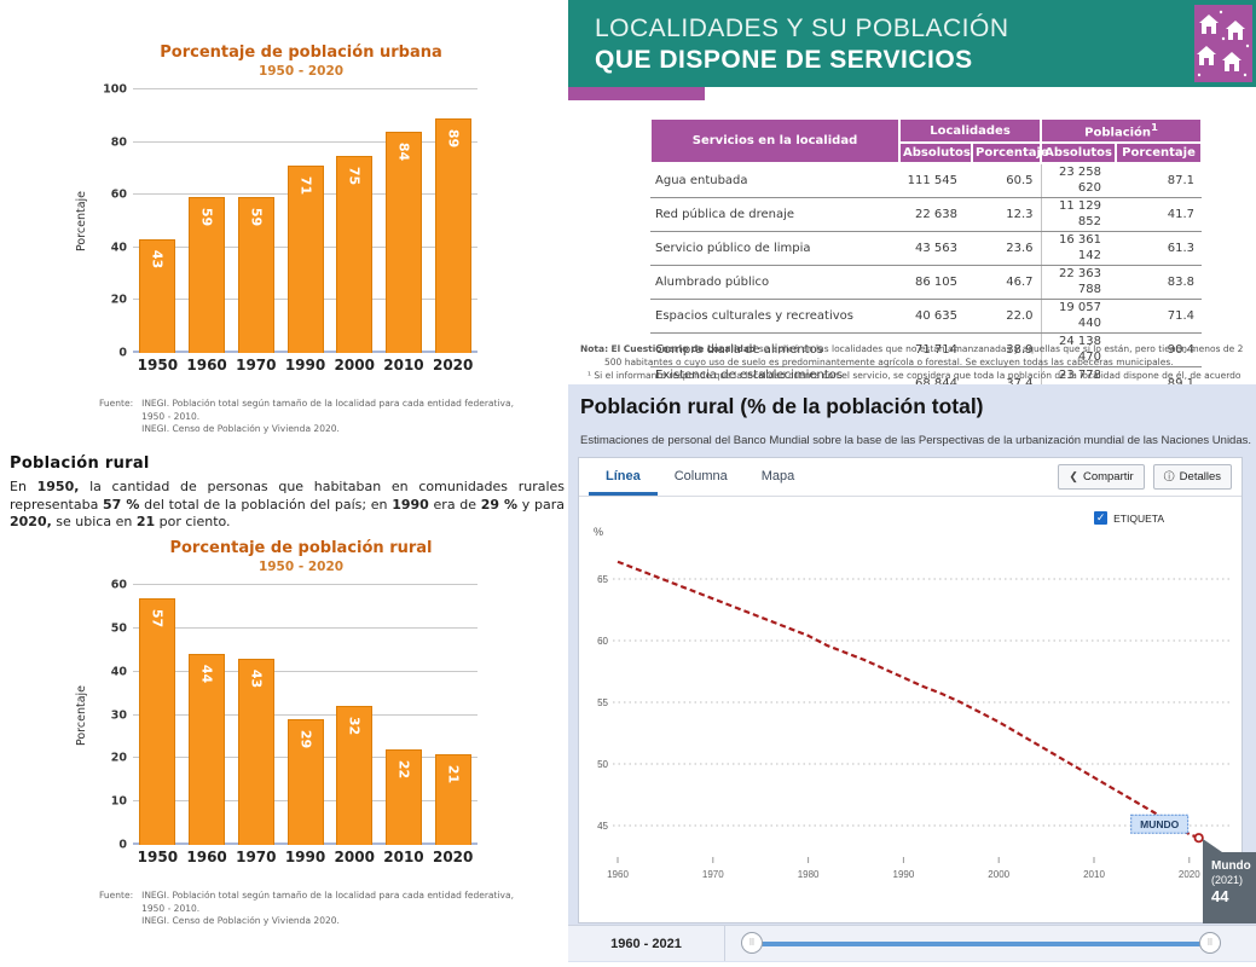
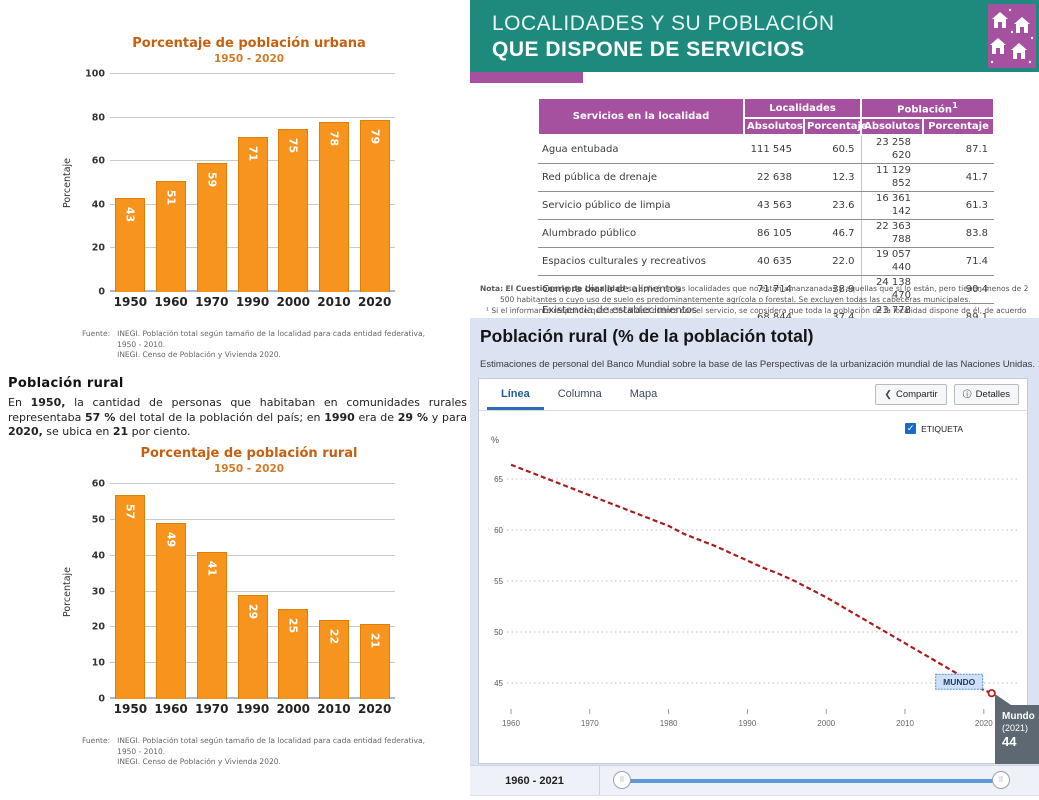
Porcentaje de población urbana/1960: 59 -> 51
Porcentaje de población urbana/2010: 84 -> 78
Porcentaje de población urbana/2020: 89 -> 79
Porcentaje de población rural/1960: 44 -> 49
Porcentaje de población rural/1970: 43 -> 41
Porcentaje de población rural/2000: 32 -> 25
